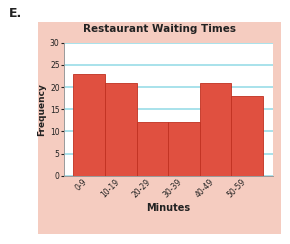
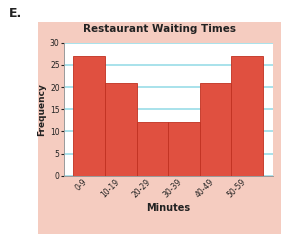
0-9: 23 -> 27
50-59: 18 -> 27
